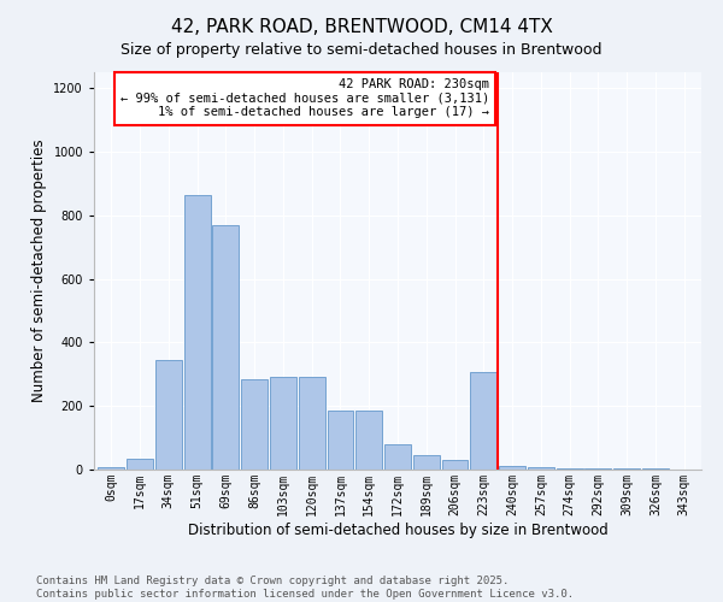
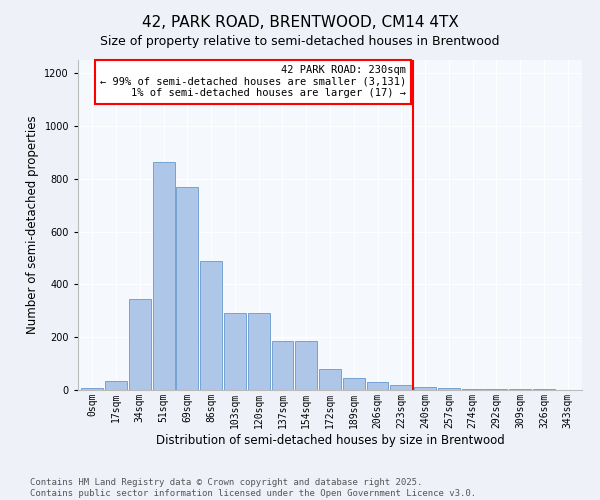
86sqm: 285 -> 490
223sqm: 305 -> 18
